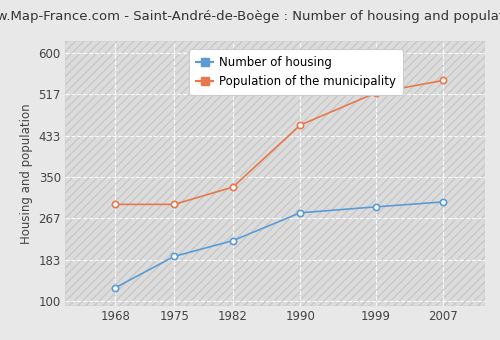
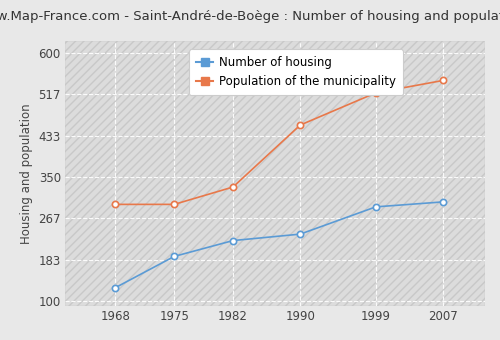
Number of housing/1990: 278 -> 235
